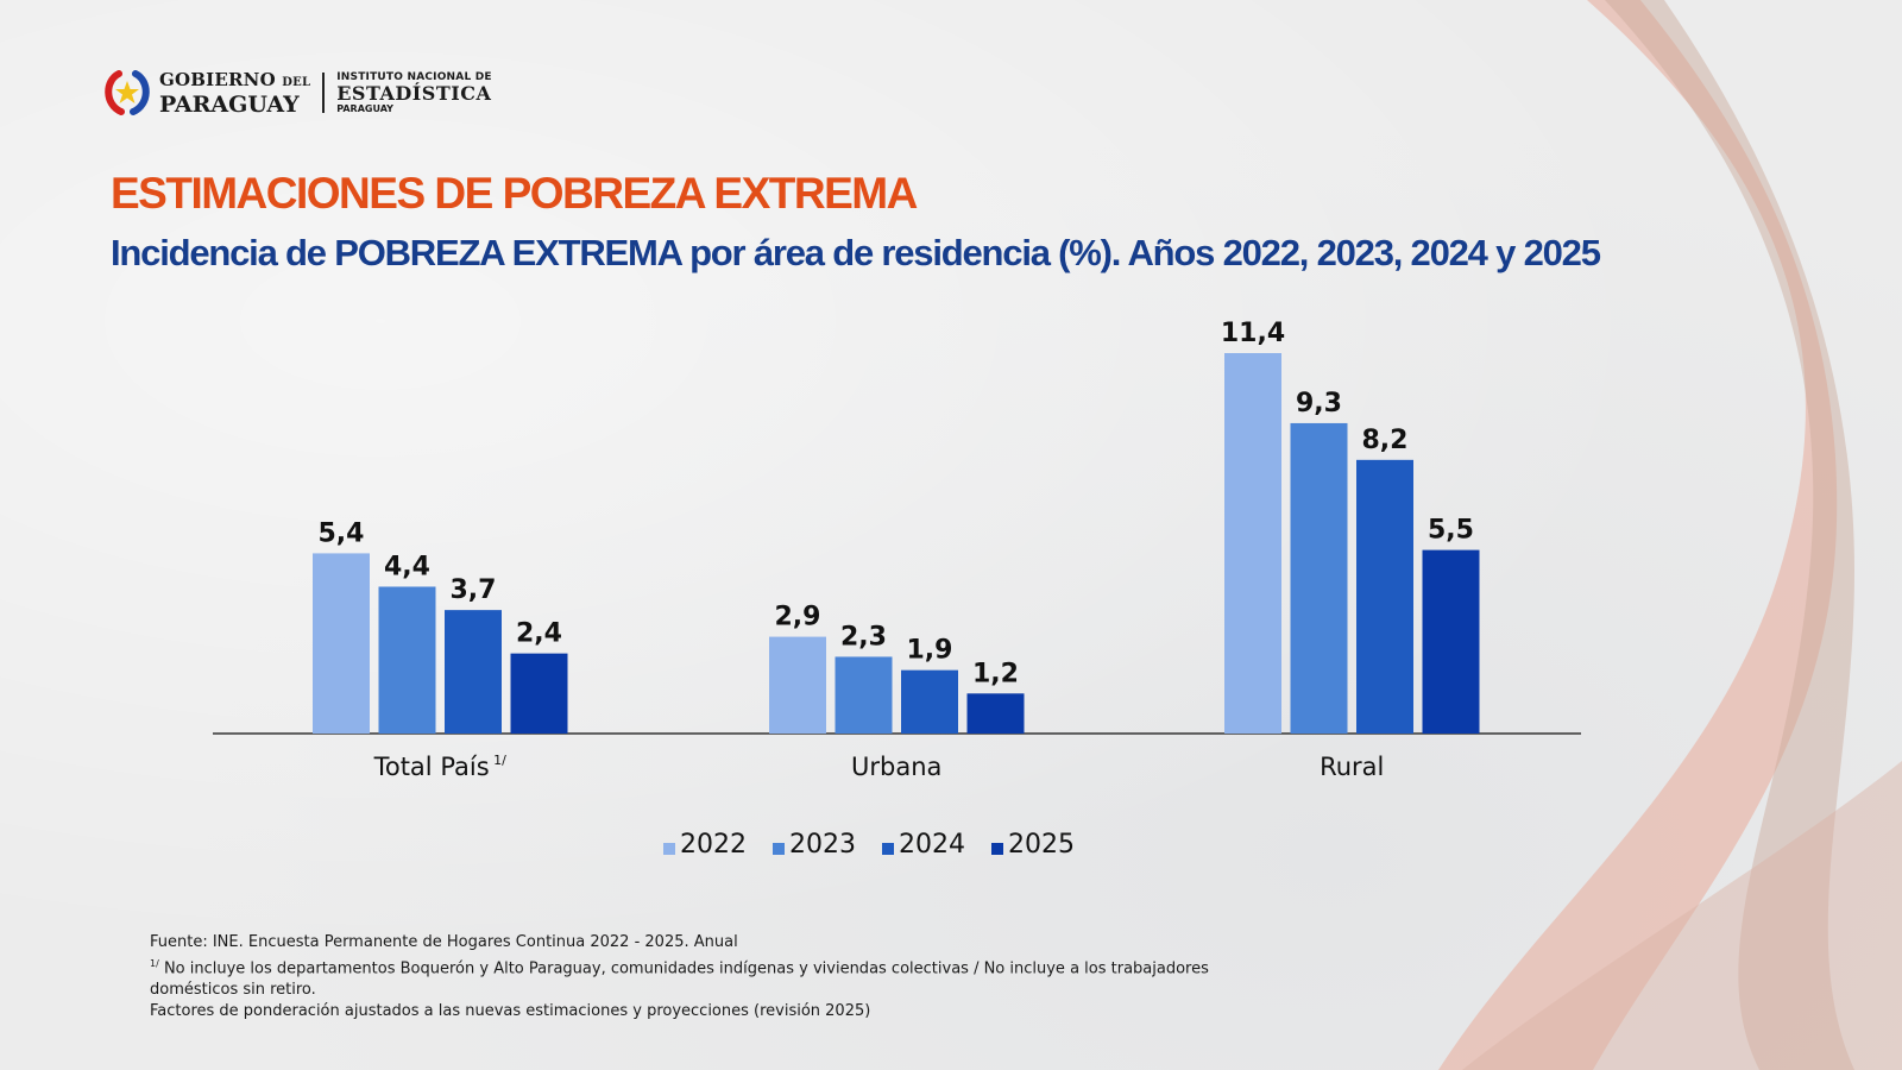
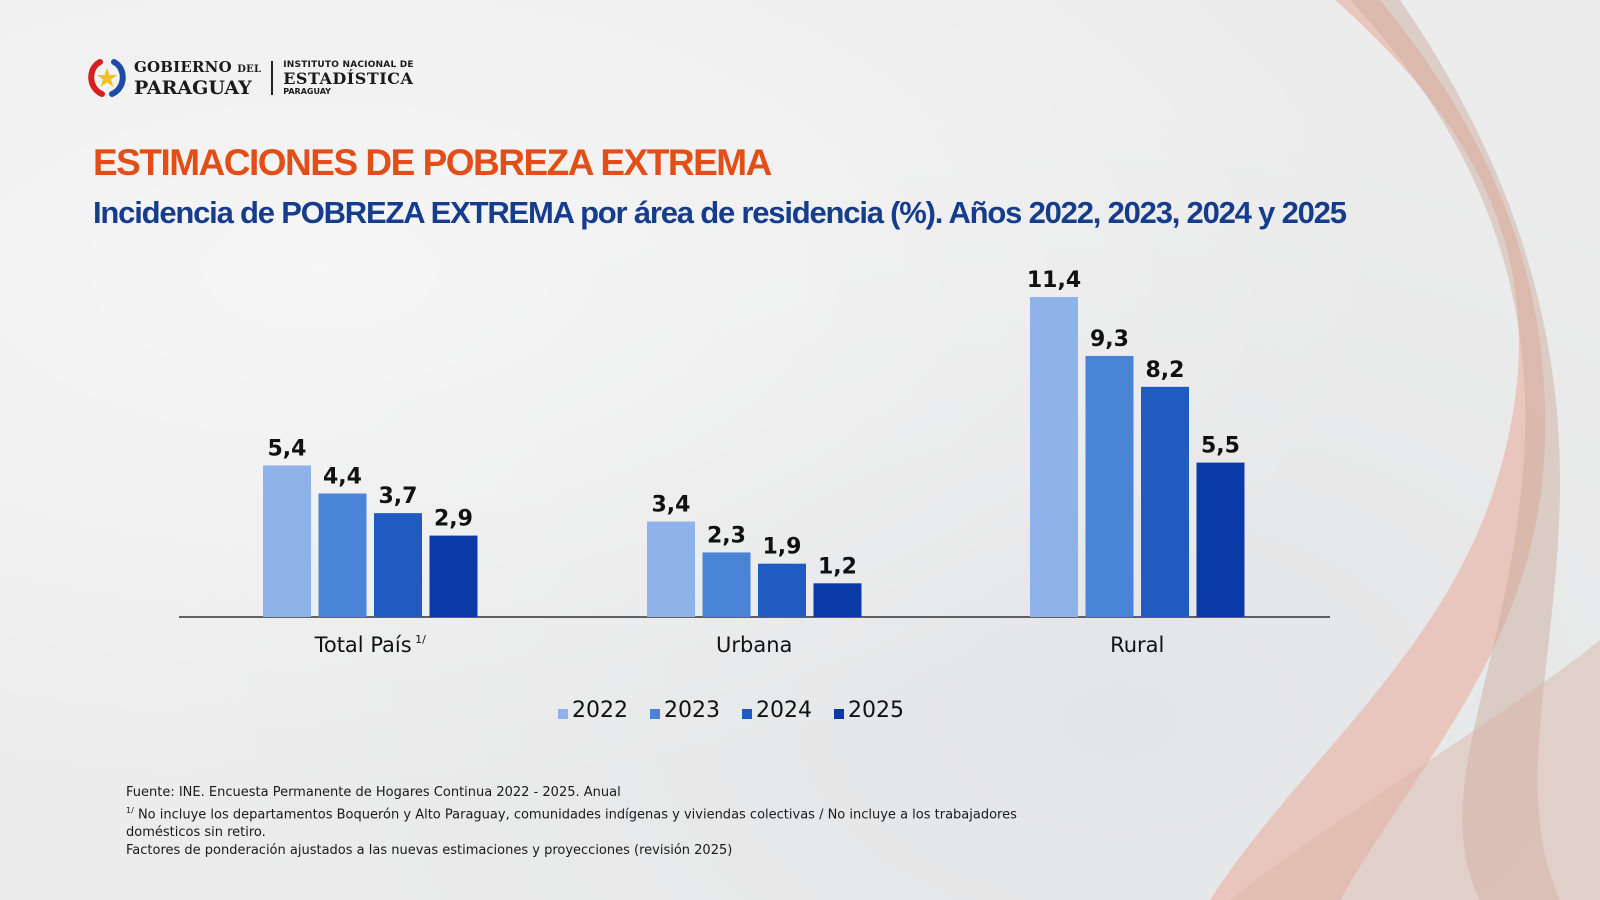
2025/Total País: 2,4 -> 2,9
2022/Urbana: 2,9 -> 3,4
